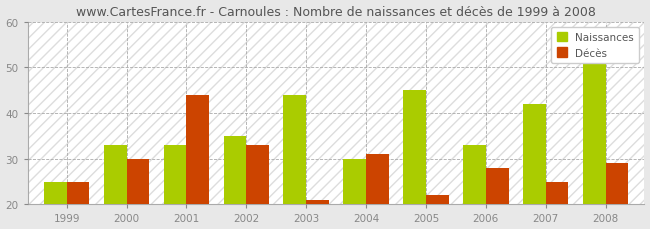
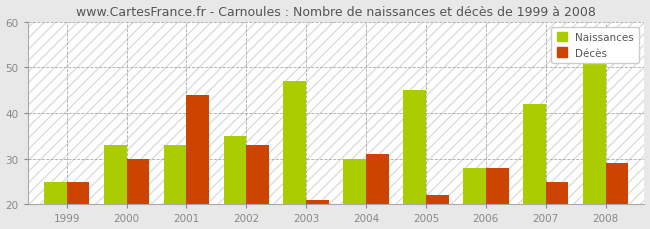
Naissances/2003: 44 -> 47
Naissances/2006: 33 -> 28
